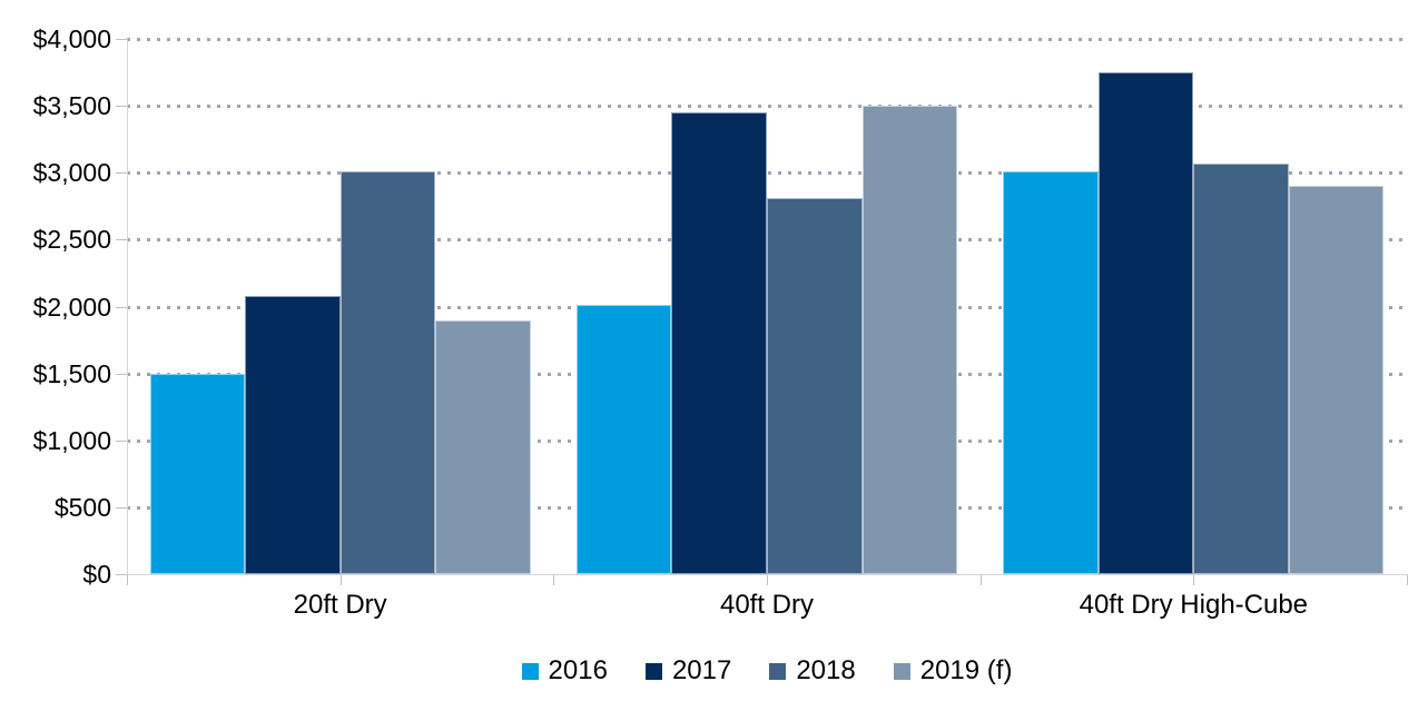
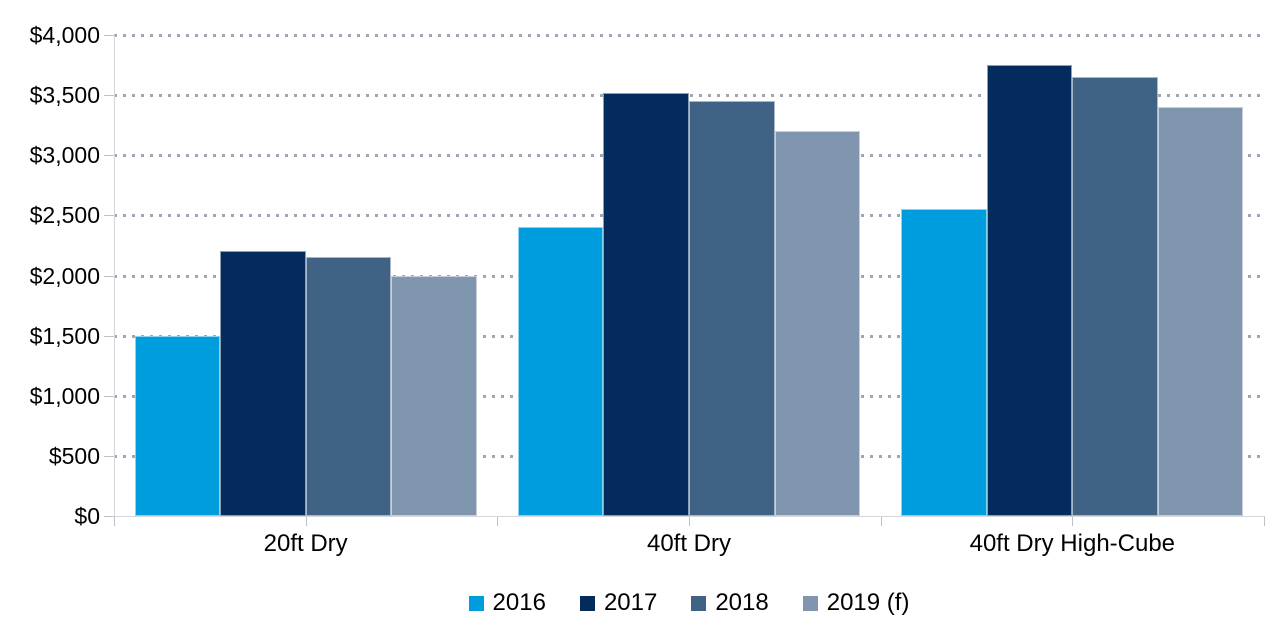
2017/20ft Dry: $2080 -> $2200
2018/20ft Dry: $3010 -> $2150
2019 (f)/20ft Dry: $1900 -> $2000
2016/40ft Dry: $2010 -> $2400
2017/40ft Dry: $3450 -> $3520
2018/40ft Dry: $2810 -> $3450
2019 (f)/40ft Dry: $3500 -> $3200
2016/40ft Dry High-Cube: $3010 -> $2550
2018/40ft Dry High-Cube: $3070 -> $3650
2019 (f)/40ft Dry High-Cube: $2900 -> $3400
